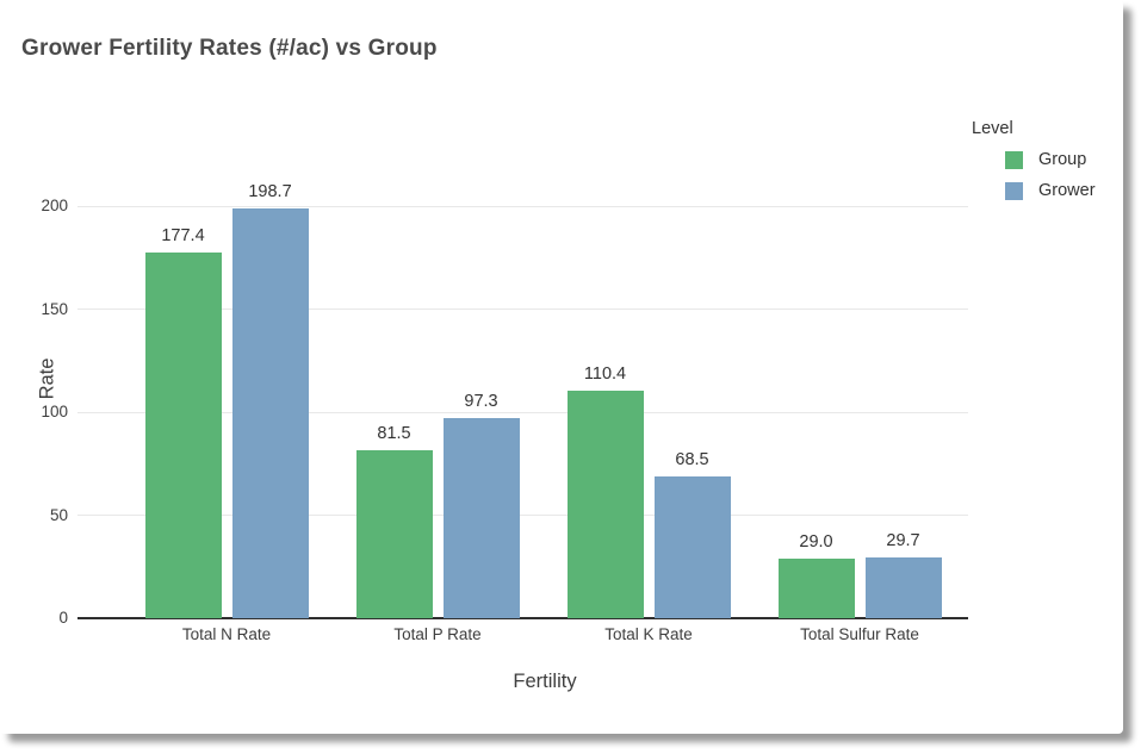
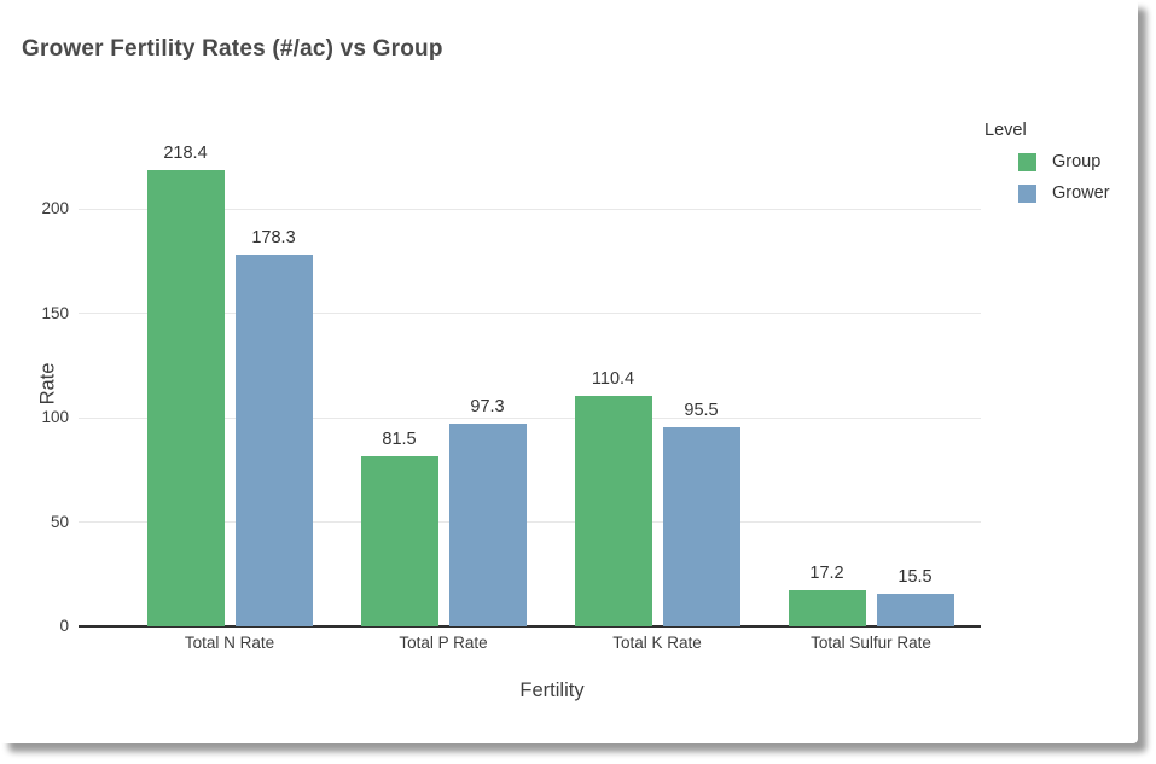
Group/Total N Rate: 177.4 -> 218.4
Grower/Total N Rate: 198.7 -> 178.3
Grower/Total K Rate: 68.5 -> 95.5
Group/Total Sulfur Rate: 29.0 -> 17.2
Grower/Total Sulfur Rate: 29.7 -> 15.5
